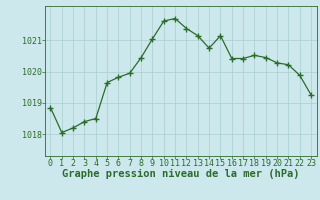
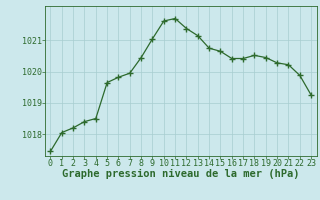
0: 1018.85 -> 1017.45
15: 1021.15 -> 1020.65
